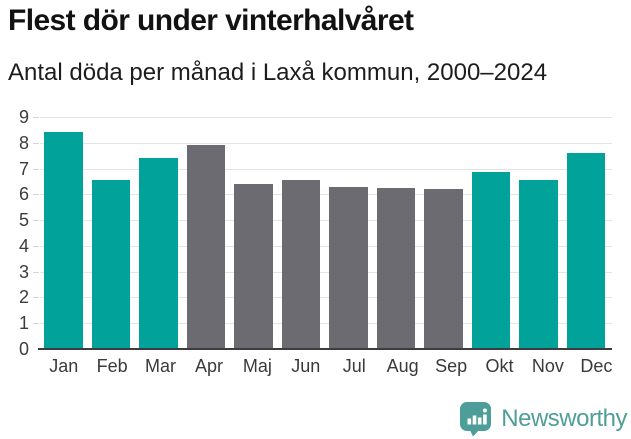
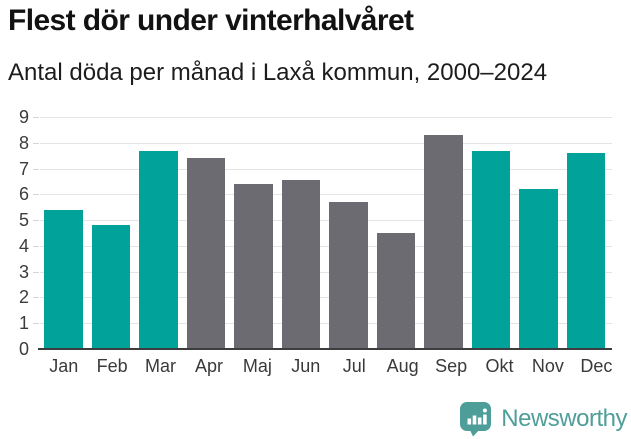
Jan: 8.4 -> 5.4
Feb: 6.5 -> 4.8
Mar: 7.4 -> 7.7
Apr: 7.9 -> 7.4
Jul: 6.3 -> 5.7
Aug: 6.2 -> 4.5
Sep: 6.2 -> 8.3
Okt: 6.8 -> 7.7
Nov: 6.5 -> 6.2
